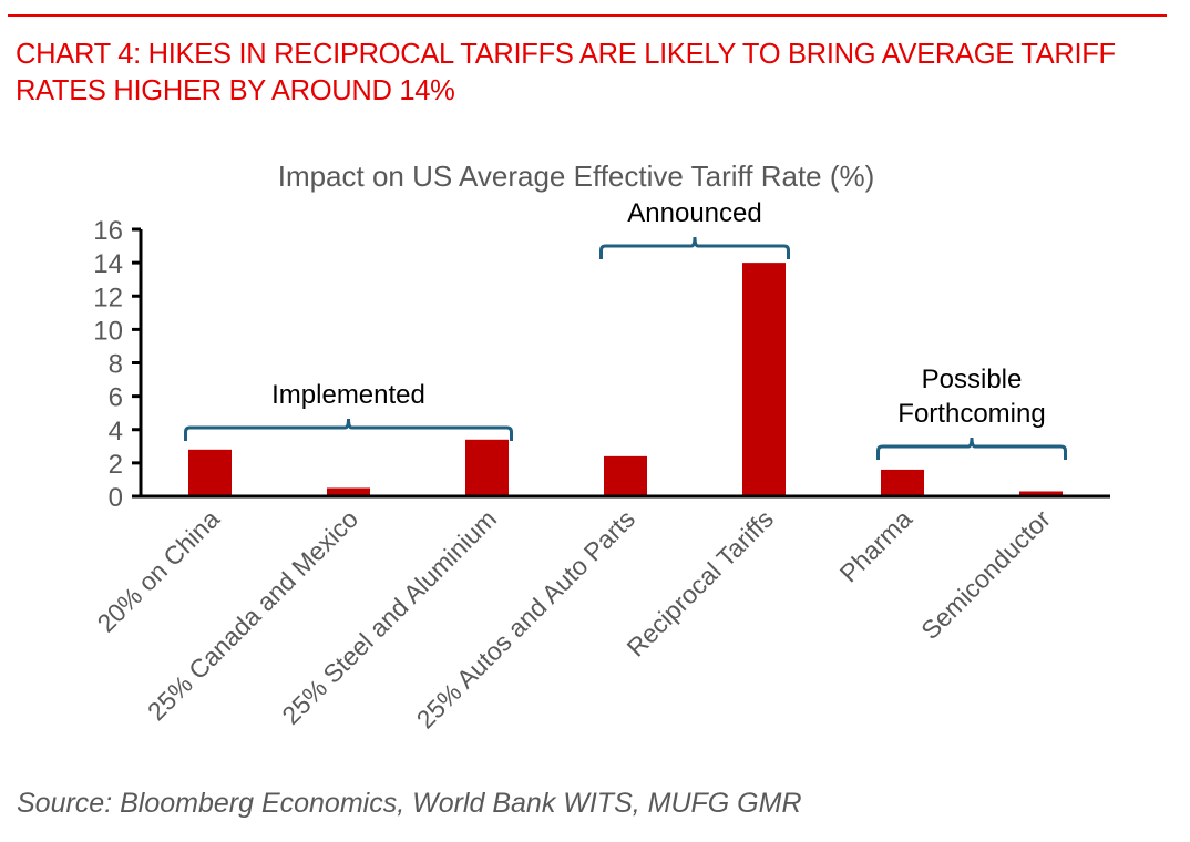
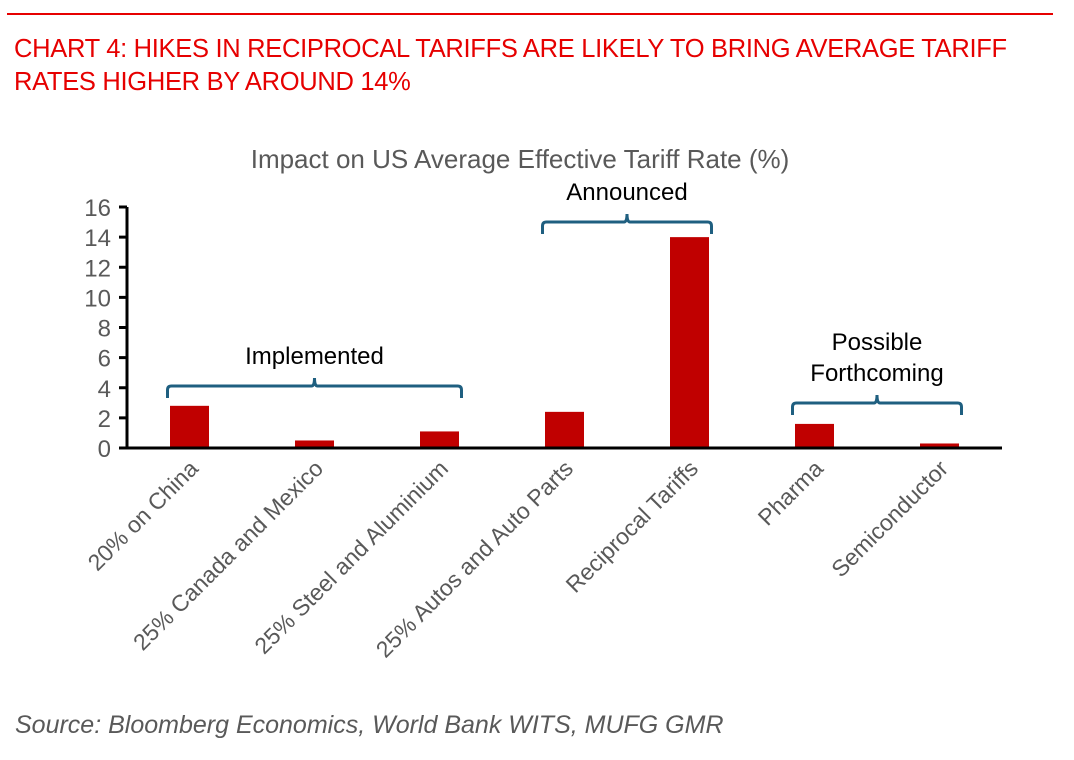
25% Steel and Aluminium: 3.4 -> 1.1
